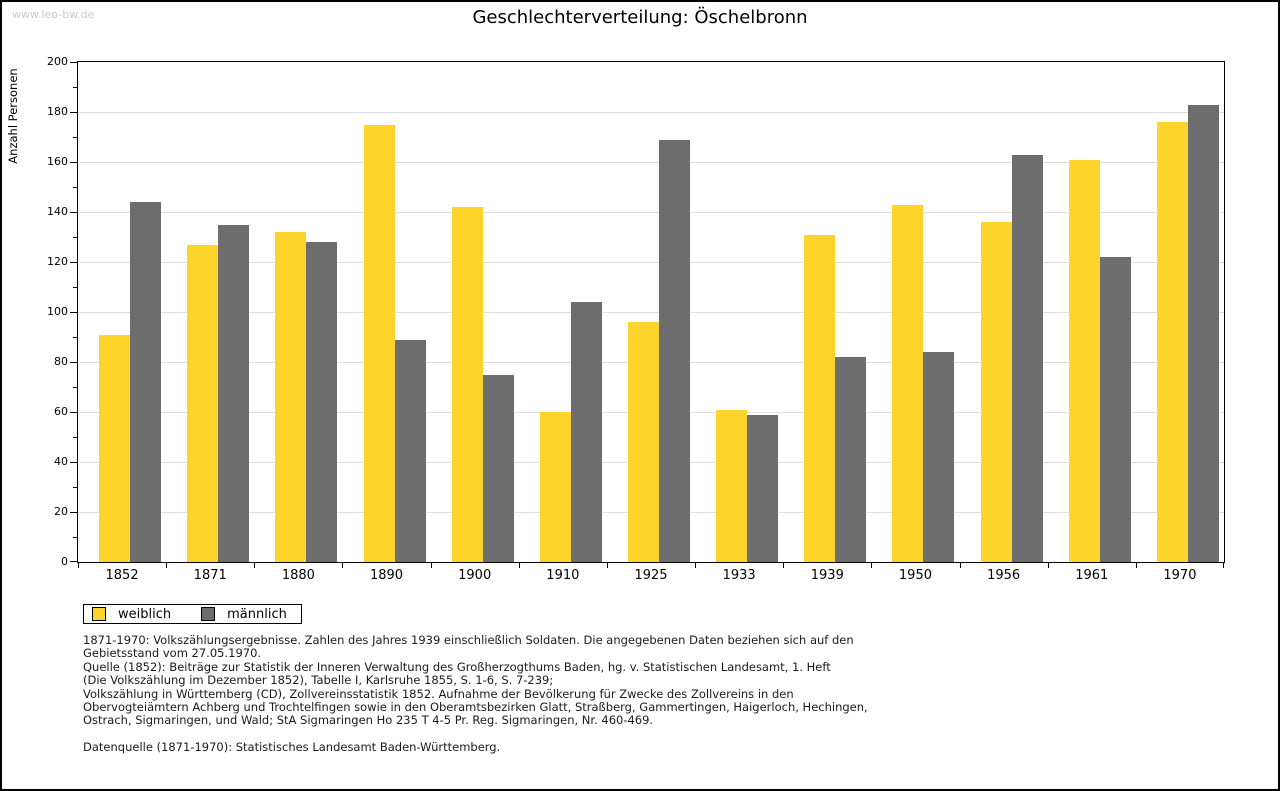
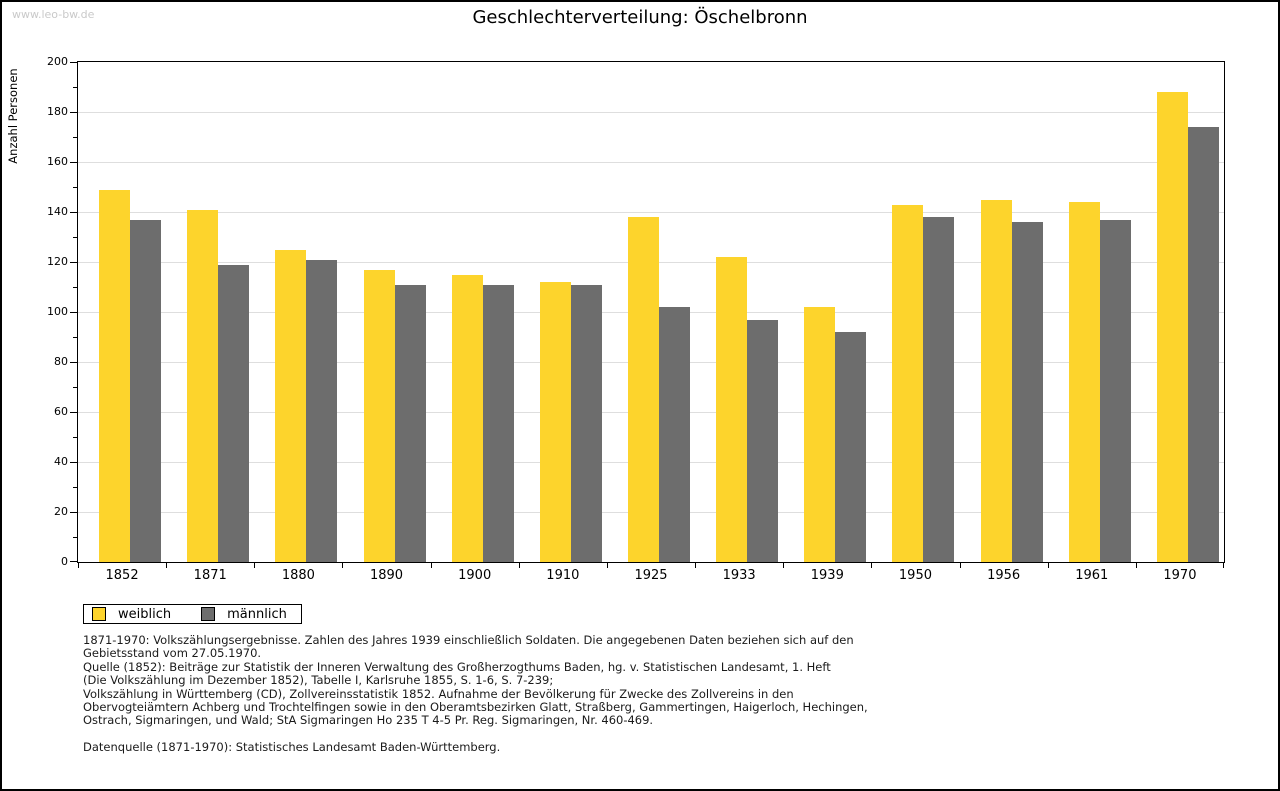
weiblich/1852: 91 -> 149
männlich/1852: 144 -> 137
weiblich/1871: 127 -> 141
männlich/1871: 135 -> 119
weiblich/1880: 132 -> 125
männlich/1880: 128 -> 121
weiblich/1890: 175 -> 117
männlich/1890: 89 -> 111
weiblich/1900: 142 -> 115
männlich/1900: 75 -> 111
weiblich/1910: 60 -> 112
männlich/1910: 104 -> 111
weiblich/1925: 96 -> 138
männlich/1925: 169 -> 102
weiblich/1933: 61 -> 122
männlich/1933: 59 -> 97
weiblich/1939: 131 -> 102
männlich/1939: 82 -> 92
männlich/1950: 84 -> 138
weiblich/1956: 136 -> 145
männlich/1956: 163 -> 136
weiblich/1961: 161 -> 144
männlich/1961: 122 -> 137
weiblich/1970: 176 -> 188
männlich/1970: 183 -> 174
